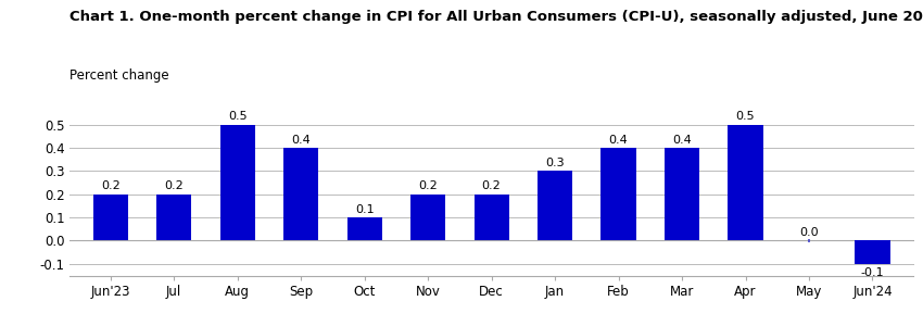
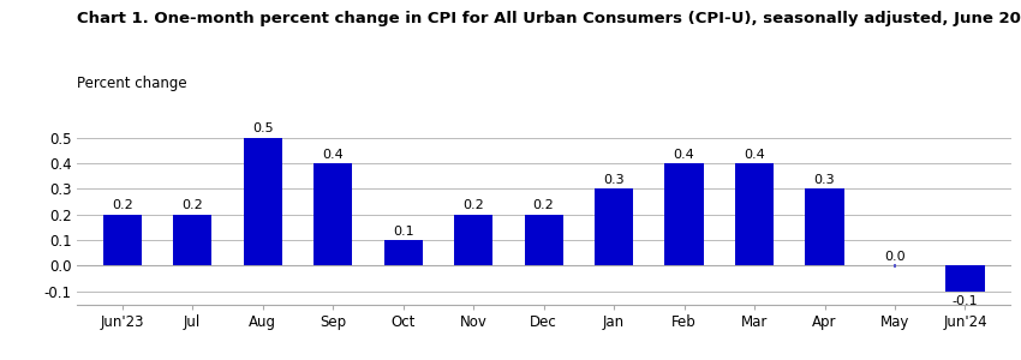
Apr: 0.5 -> 0.3
